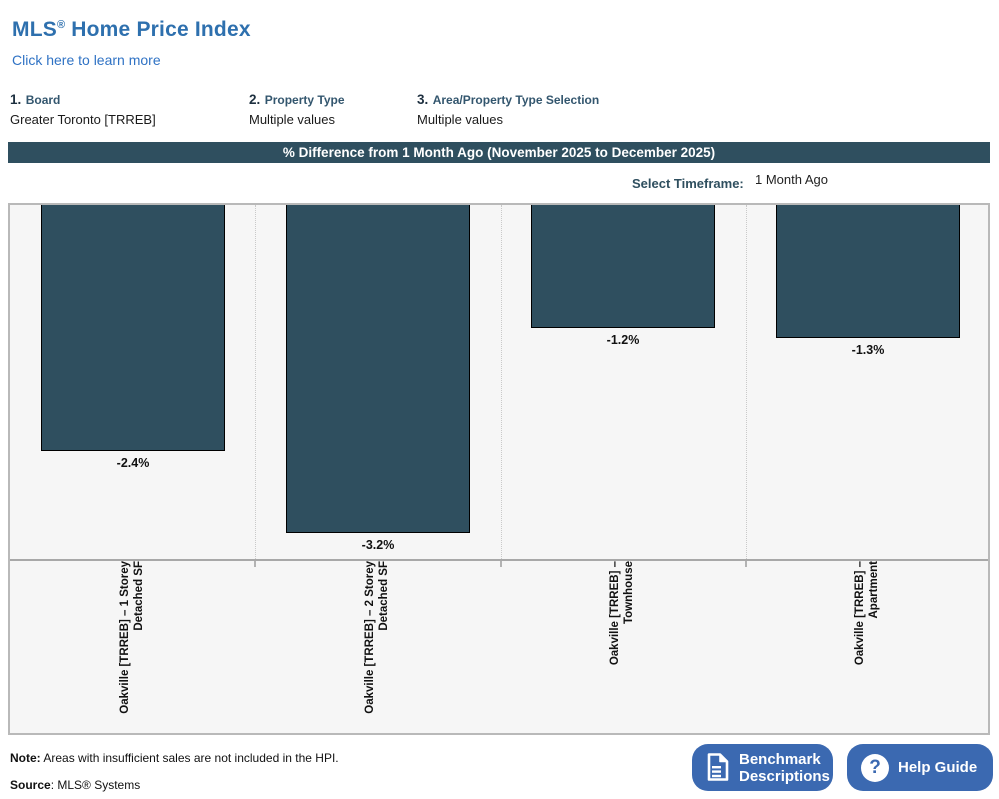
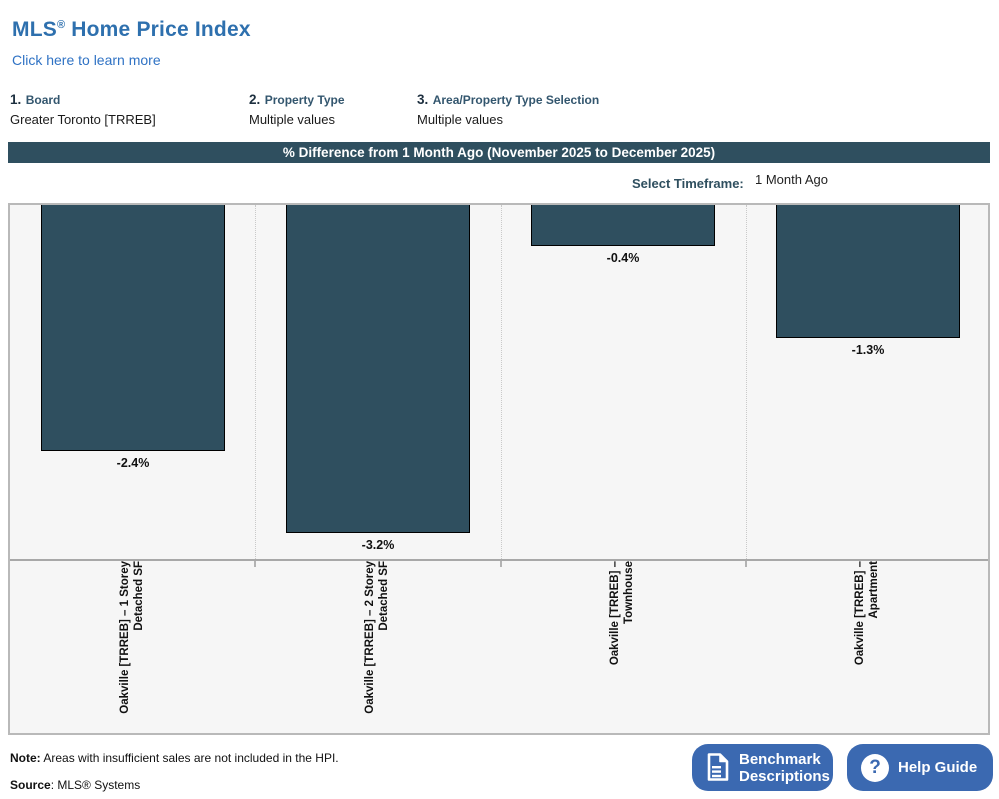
Oakville [TRREB] – Townhouse: -1.2% -> -0.4%
